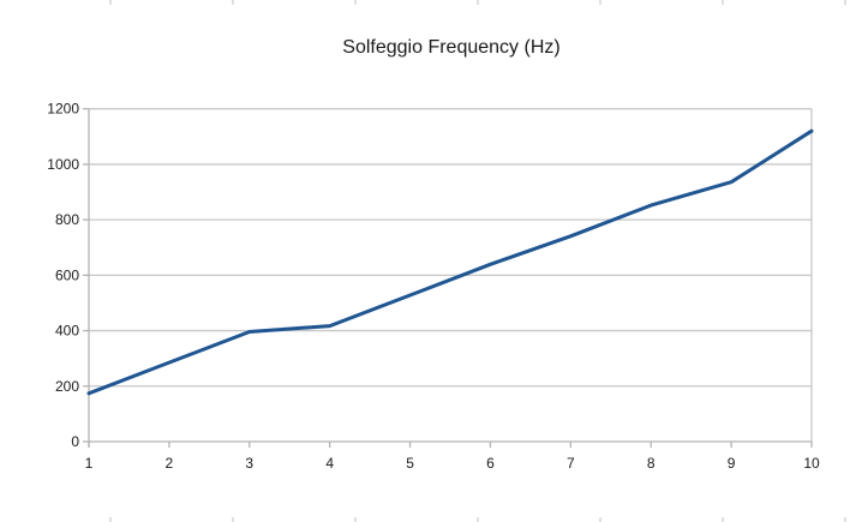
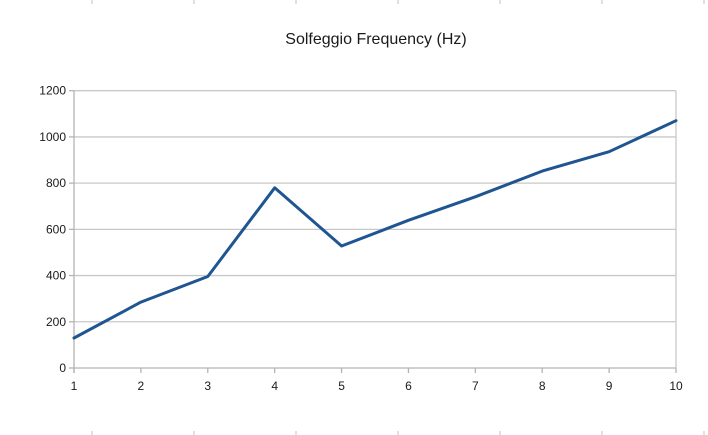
1: 170 -> 130
4: 420 -> 780
10: 1120 -> 1070
